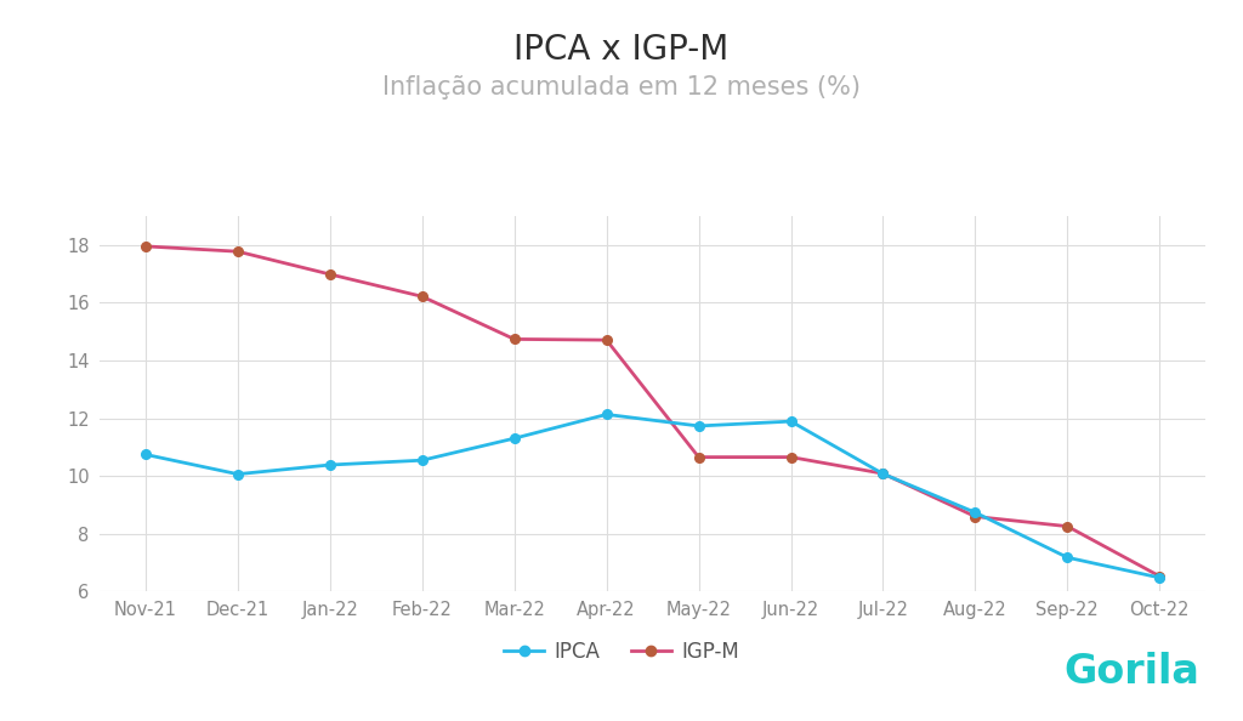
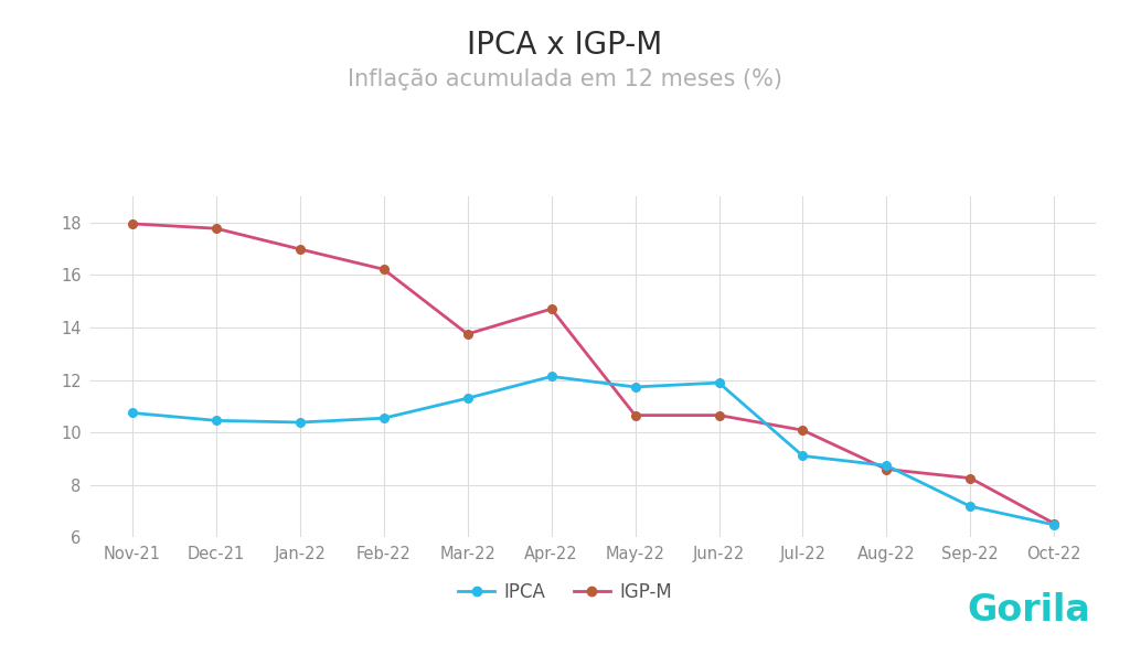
IPCA/Dec-21: 10.06 -> 10.45
IGP-M/Mar-22: 14.74 -> 13.75
IPCA/Jul-22: 10.07 -> 9.10
